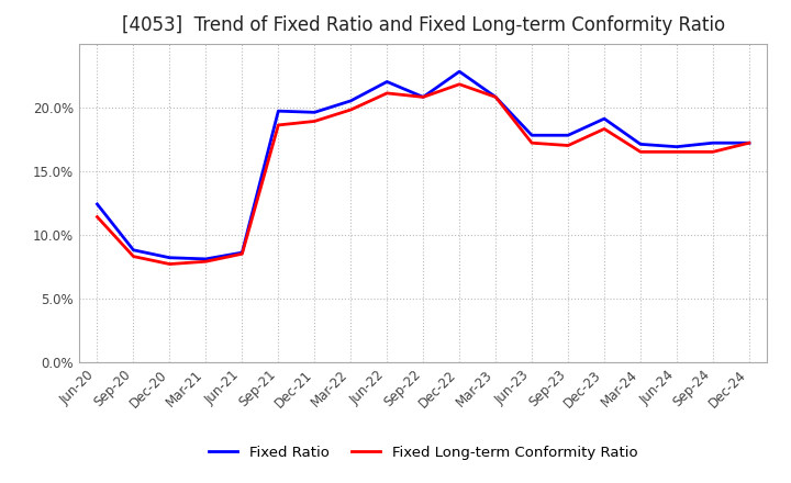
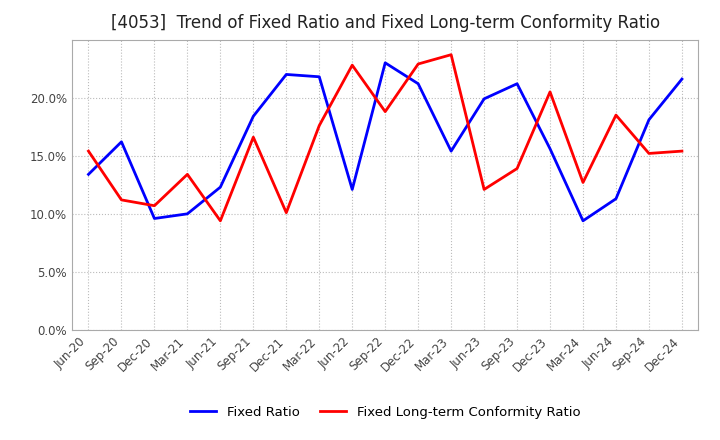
Fixed Ratio/Jun-20: 12.4% -> 13.4%
Fixed Long-term Conformity Ratio/Jun-20: 11.4% -> 15.4%
Fixed Ratio/Sep-20: 8.8% -> 16.2%
Fixed Long-term Conformity Ratio/Sep-20: 8.3% -> 11.2%
Fixed Ratio/Dec-20: 8.2% -> 9.6%
Fixed Long-term Conformity Ratio/Dec-20: 7.7% -> 10.7%
Fixed Ratio/Mar-21: 8.1% -> 10.0%
Fixed Long-term Conformity Ratio/Mar-21: 7.9% -> 13.4%
Fixed Ratio/Jun-21: 8.6% -> 12.3%
Fixed Long-term Conformity Ratio/Jun-21: 8.5% -> 9.4%
Fixed Ratio/Sep-21: 19.7% -> 18.4%
Fixed Long-term Conformity Ratio/Sep-21: 18.6% -> 16.6%
Fixed Ratio/Dec-21: 19.6% -> 22.0%
Fixed Long-term Conformity Ratio/Dec-21: 18.9% -> 10.1%
Fixed Ratio/Mar-22: 20.5% -> 21.8%
Fixed Long-term Conformity Ratio/Mar-22: 19.8% -> 17.6%
Fixed Ratio/Jun-22: 22.0% -> 12.1%
Fixed Long-term Conformity Ratio/Jun-22: 21.1% -> 22.8%
Fixed Ratio/Sep-22: 20.8% -> 23.0%
Fixed Long-term Conformity Ratio/Sep-22: 20.8% -> 18.8%
Fixed Ratio/Dec-22: 22.8% -> 21.2%
Fixed Long-term Conformity Ratio/Dec-22: 21.8% -> 22.9%
Fixed Ratio/Mar-23: 20.8% -> 15.4%
Fixed Long-term Conformity Ratio/Mar-23: 20.8% -> 23.7%
Fixed Ratio/Jun-23: 17.8% -> 19.9%
Fixed Long-term Conformity Ratio/Jun-23: 17.2% -> 12.1%
Fixed Ratio/Sep-23: 17.8% -> 21.2%
Fixed Long-term Conformity Ratio/Sep-23: 17.0% -> 13.9%
Fixed Ratio/Dec-23: 19.1% -> 15.6%
Fixed Long-term Conformity Ratio/Dec-23: 18.3% -> 20.5%
Fixed Ratio/Mar-24: 17.1% -> 9.4%
Fixed Long-term Conformity Ratio/Mar-24: 16.5% -> 12.7%
Fixed Ratio/Jun-24: 16.9% -> 11.3%
Fixed Long-term Conformity Ratio/Jun-24: 16.5% -> 18.5%
Fixed Ratio/Sep-24: 17.2% -> 18.1%
Fixed Long-term Conformity Ratio/Sep-24: 16.5% -> 15.2%
Fixed Ratio/Dec-24: 17.2% -> 21.6%
Fixed Long-term Conformity Ratio/Dec-24: 17.2% -> 15.4%
